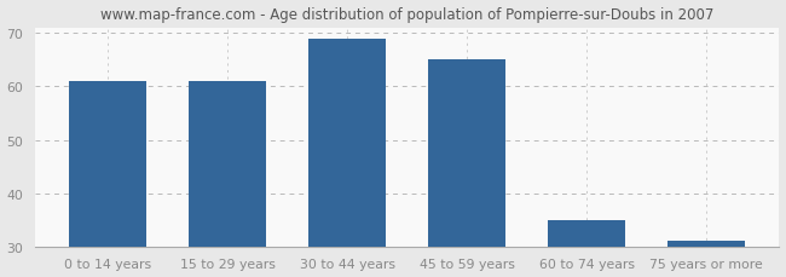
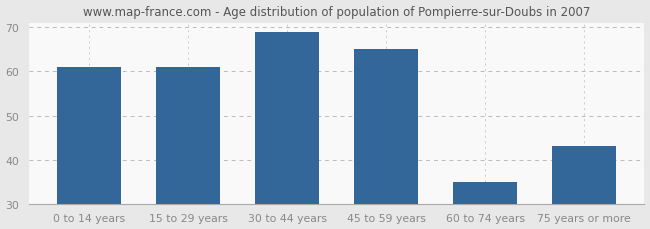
75 years or more: 31 -> 43
